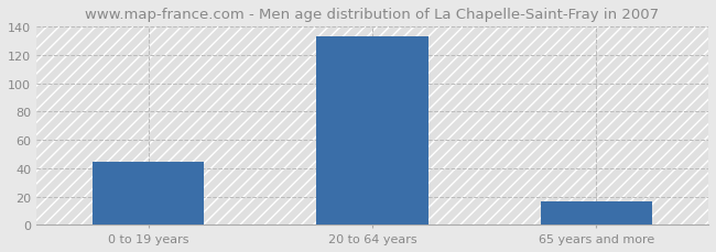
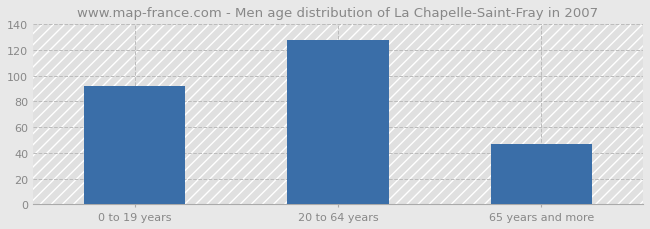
0 to 19 years: 45 -> 92
20 to 64 years: 133 -> 128
65 years and more: 17 -> 47
